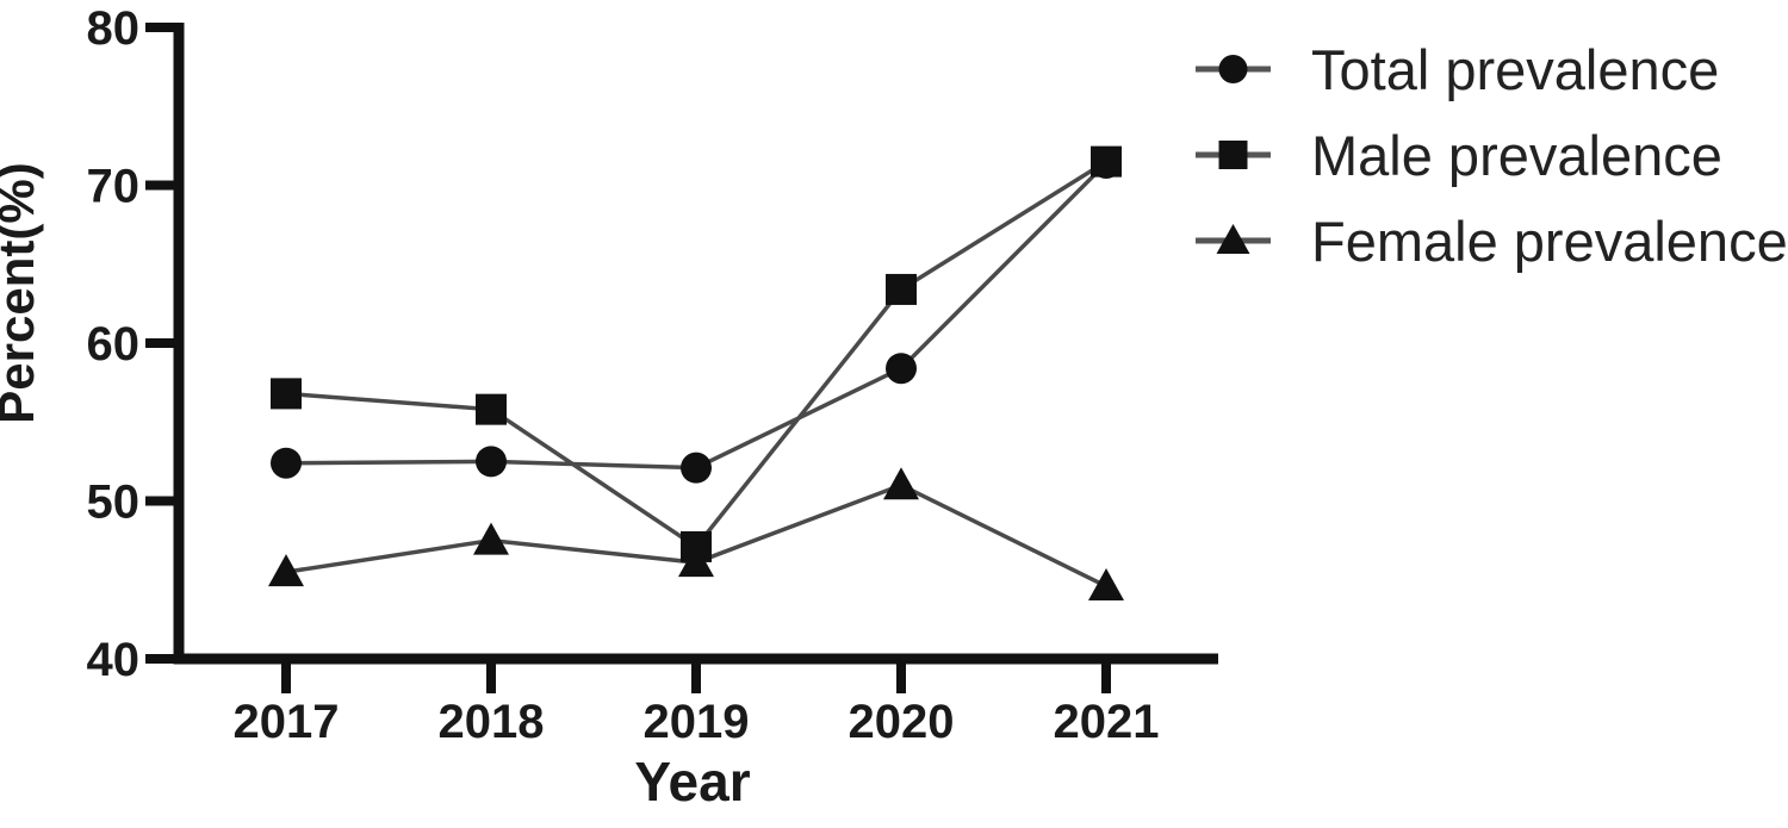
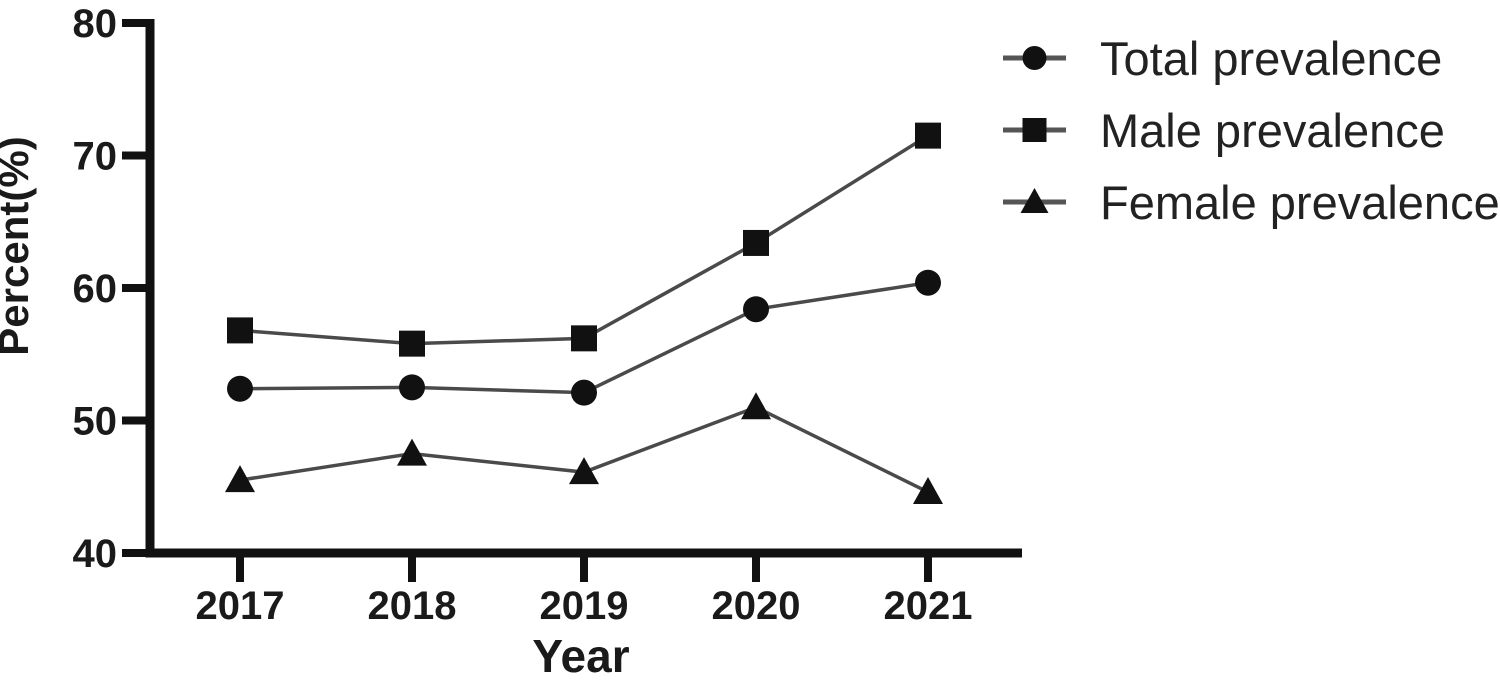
Male prevalence/2019: 47.1 -> 56.2
Total prevalence/2021: 71.4 -> 60.4
